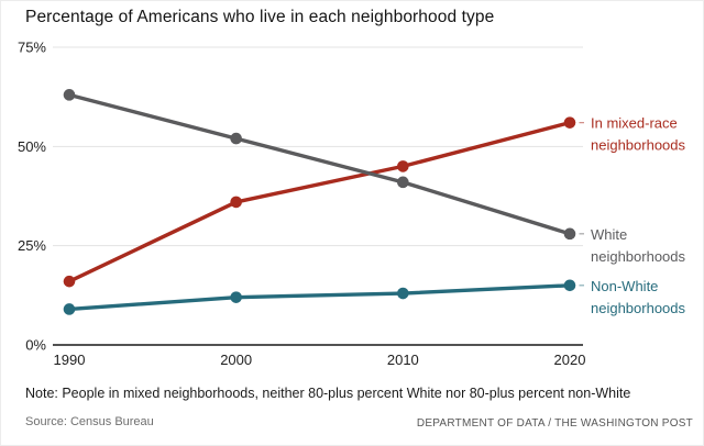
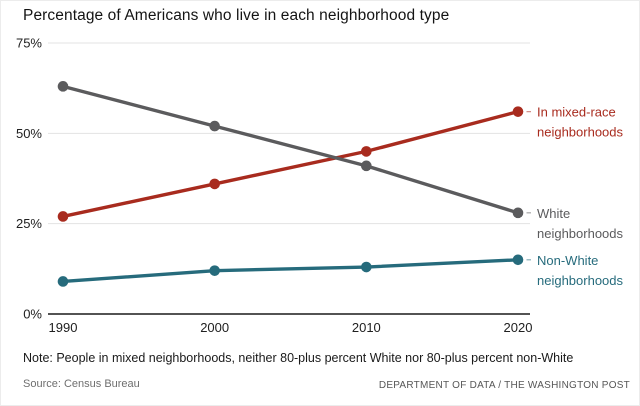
In mixed-race neighborhoods/1990: 16% -> 27%
